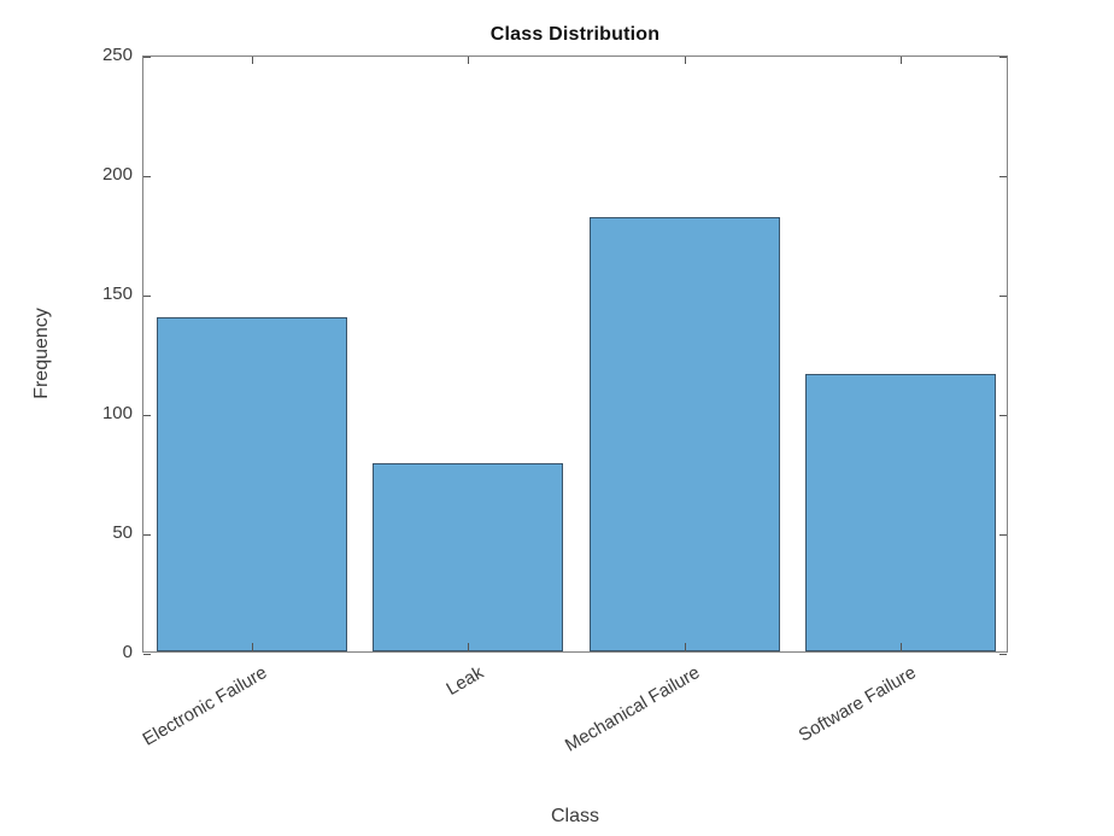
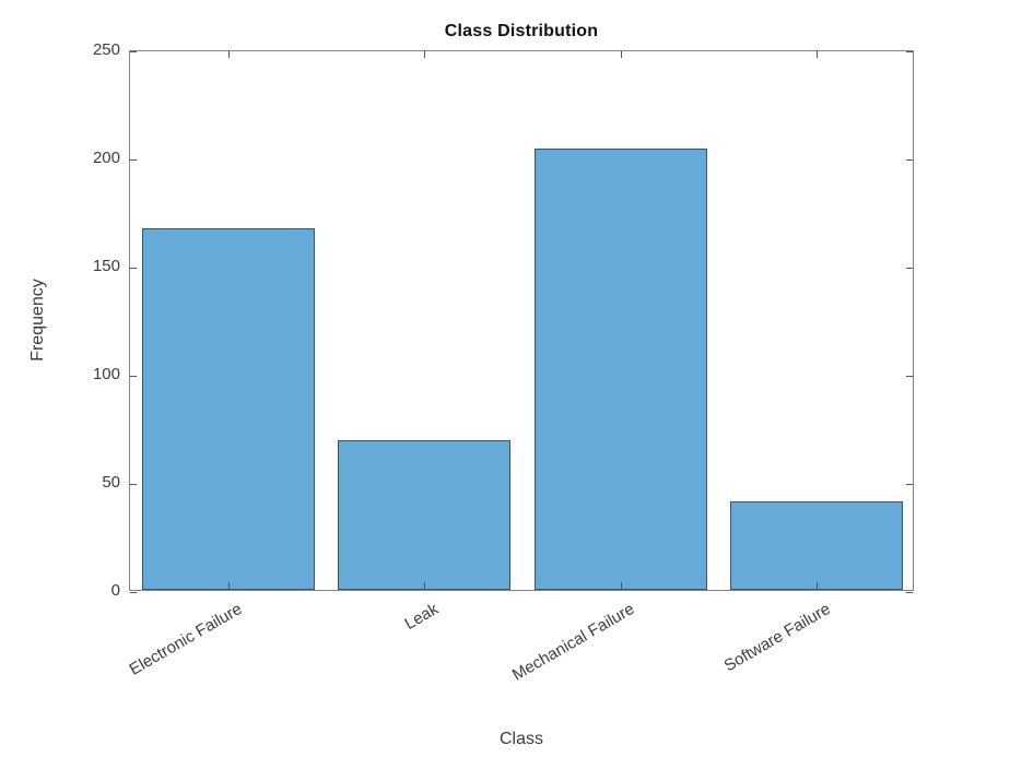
Electronic Failure: 140 -> 167
Leak: 79 -> 69
Mechanical Failure: 182 -> 204
Software Failure: 116 -> 41
